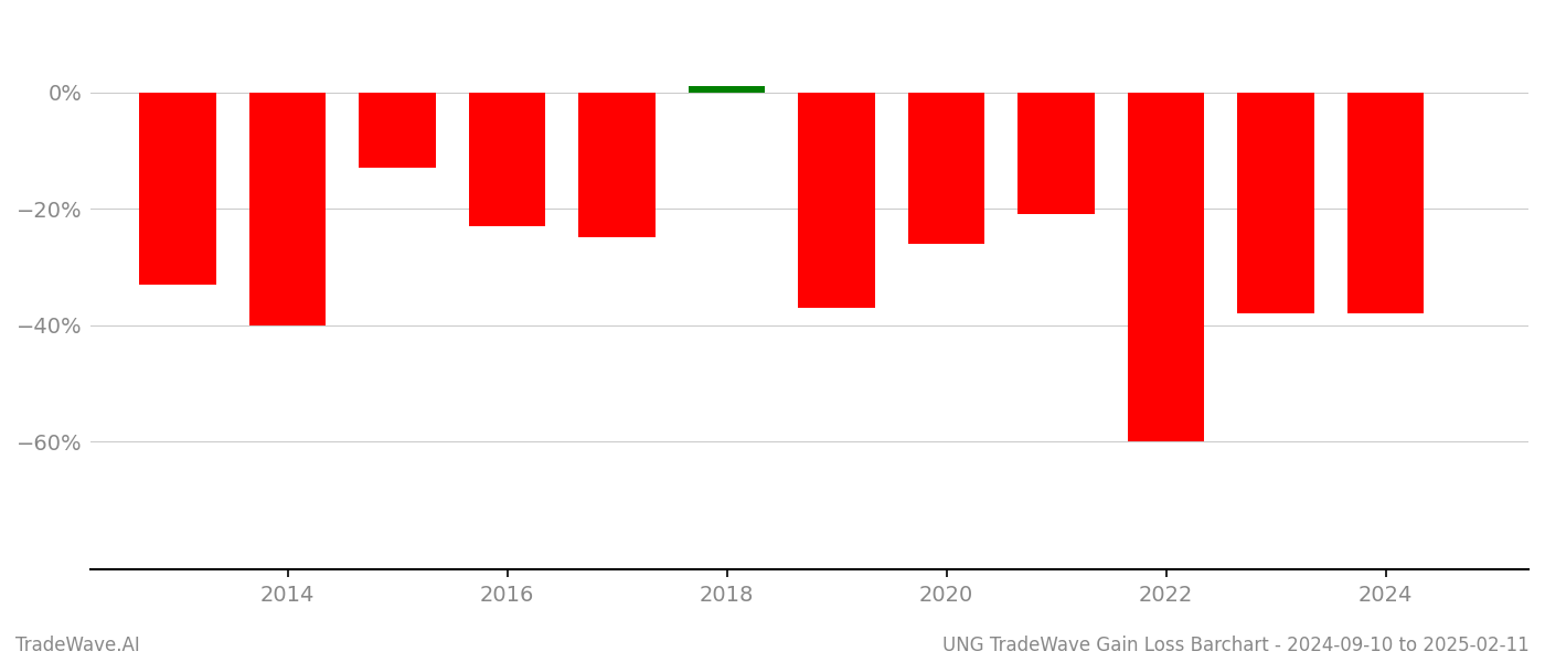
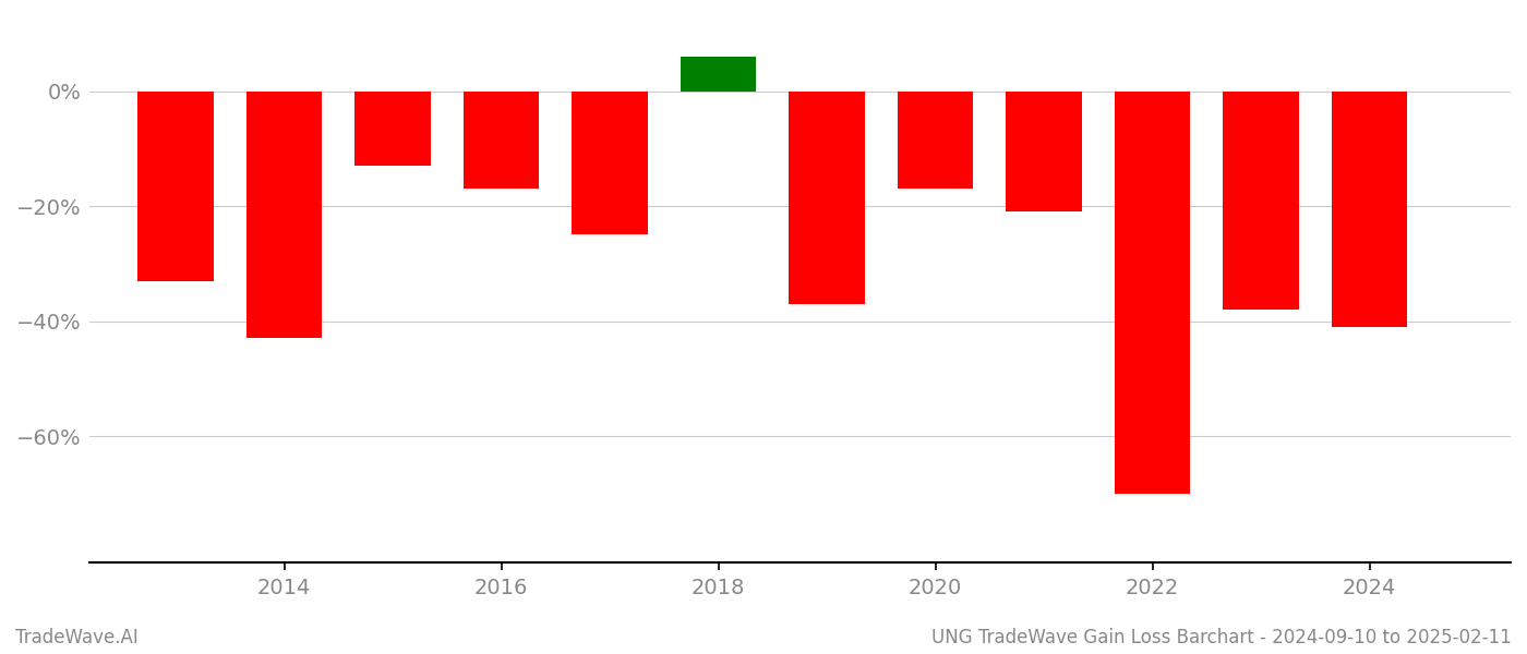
2014: -40% -> -43%
2016: -23% -> -17%
2018: 1% -> 6%
2020: -26% -> -17%
2022: -60% -> -70%
2024: -38% -> -41%
